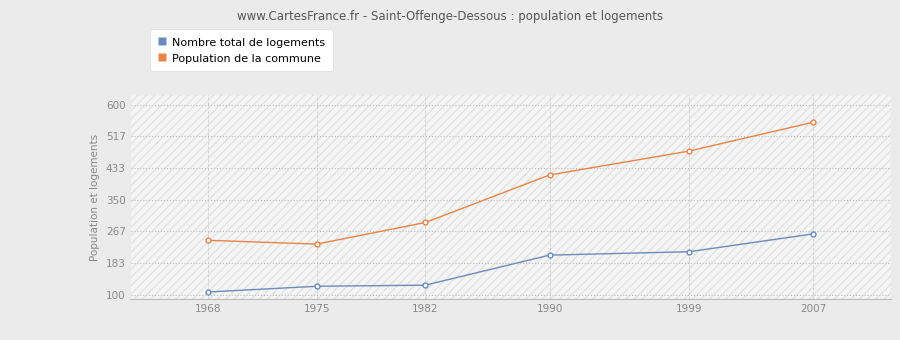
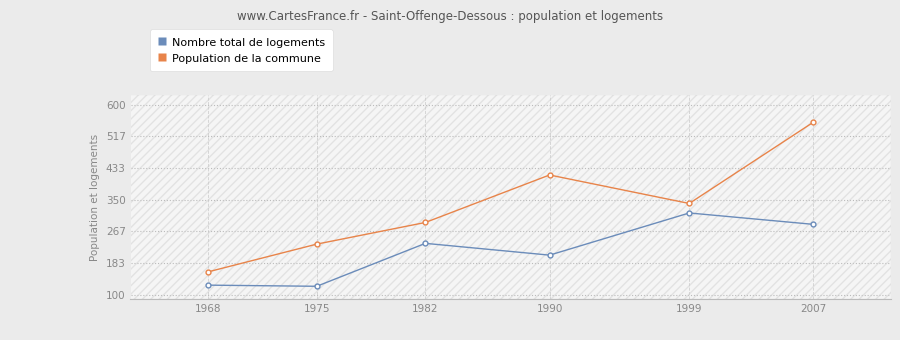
Nombre total de logements/1968: 107 -> 125
Population de la commune/1968: 243 -> 160
Nombre total de logements/1982: 125 -> 235
Nombre total de logements/1999: 213 -> 315
Population de la commune/1999: 478 -> 340
Nombre total de logements/2007: 260 -> 285
